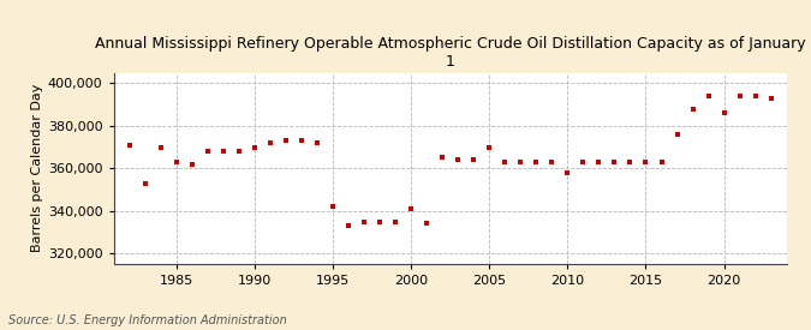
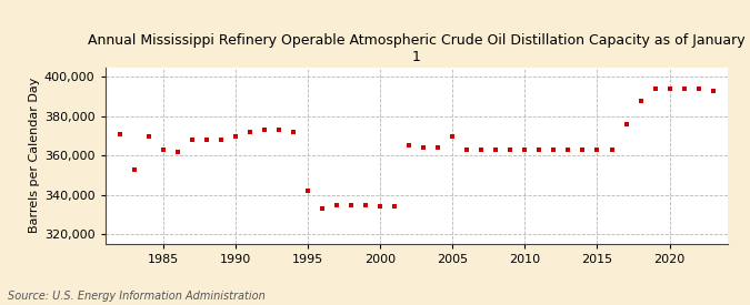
2000: 341,000 -> 334,000
2010: 358,000 -> 363,000
2020: 386,000 -> 394,000
